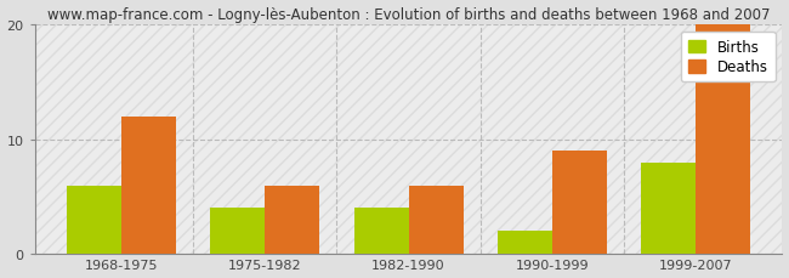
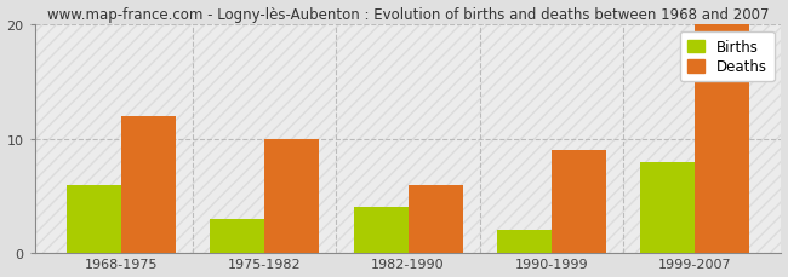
Births/1975-1982: 4 -> 3
Deaths/1975-1982: 6 -> 10
